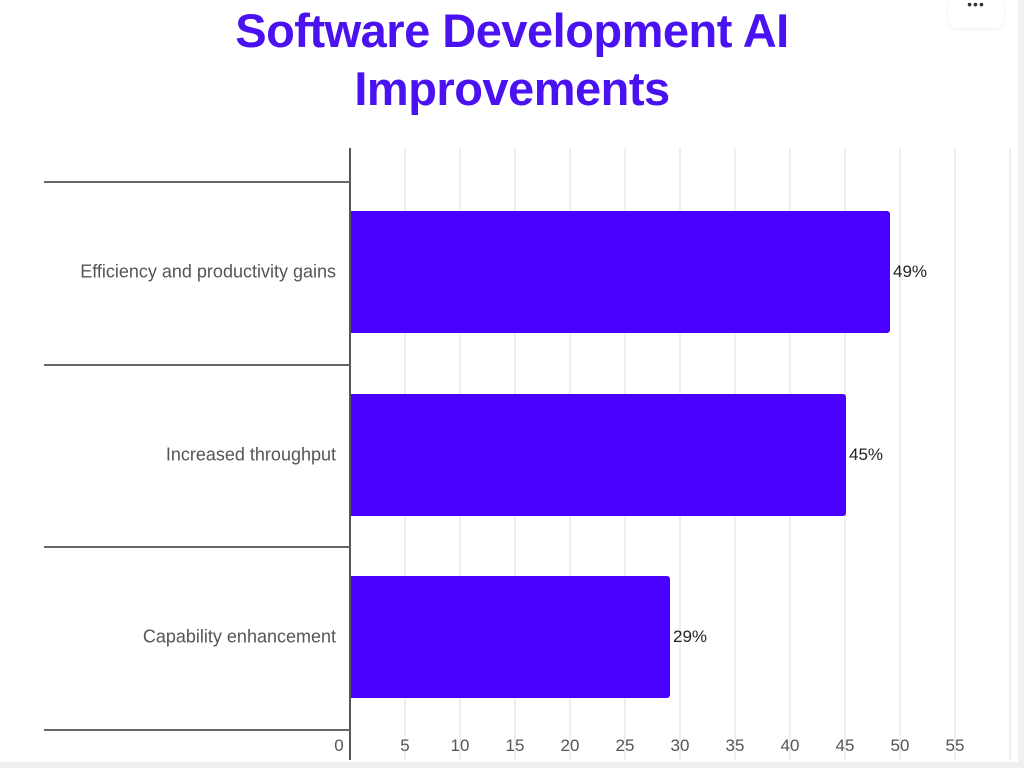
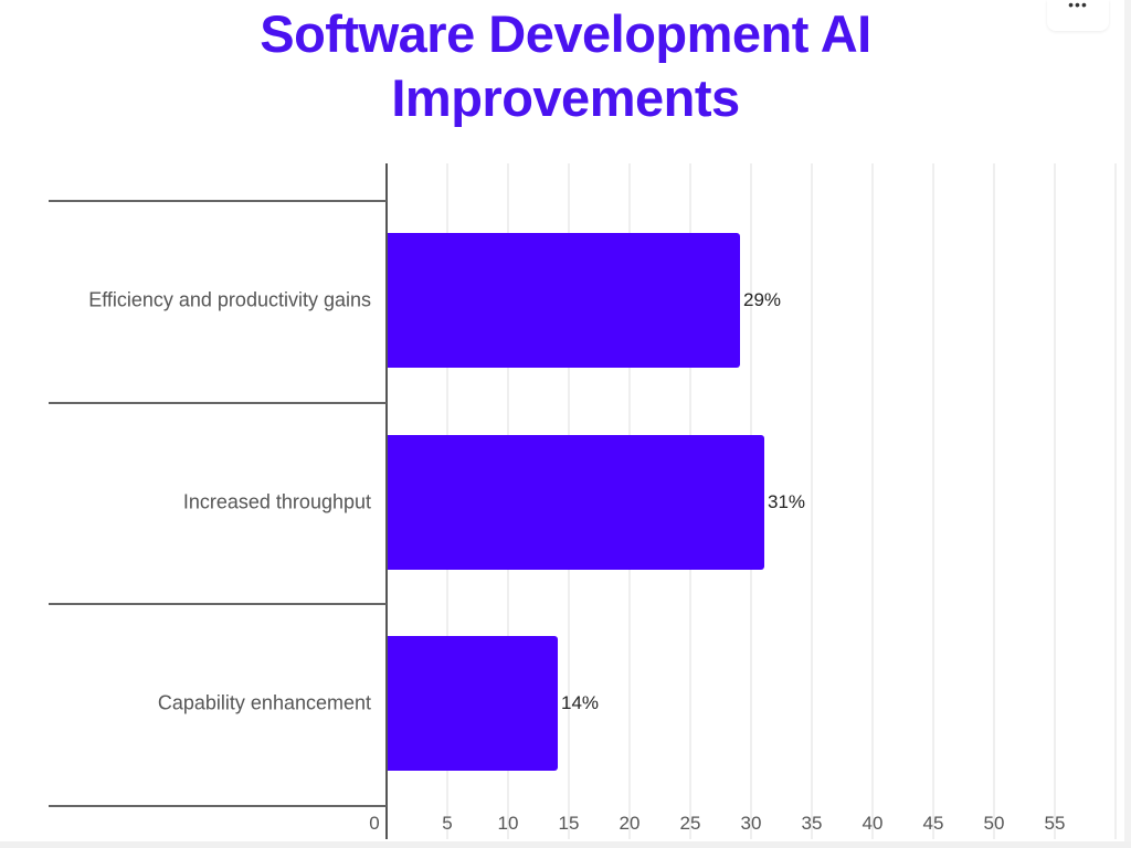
Efficiency and productivity gains: 49% -> 29%
Increased throughput: 45% -> 31%
Capability enhancement: 29% -> 14%
